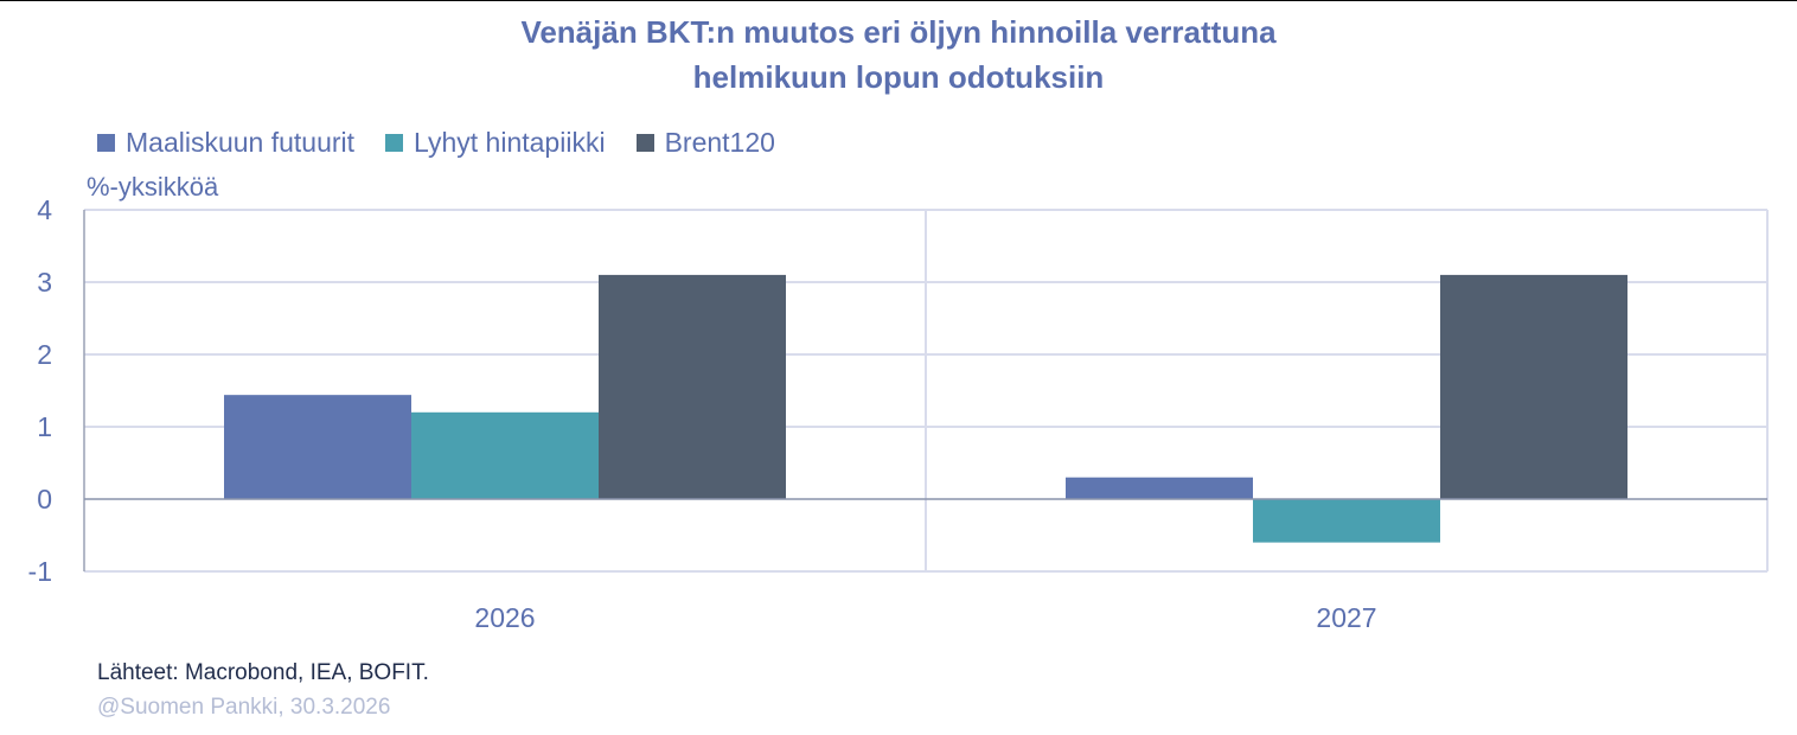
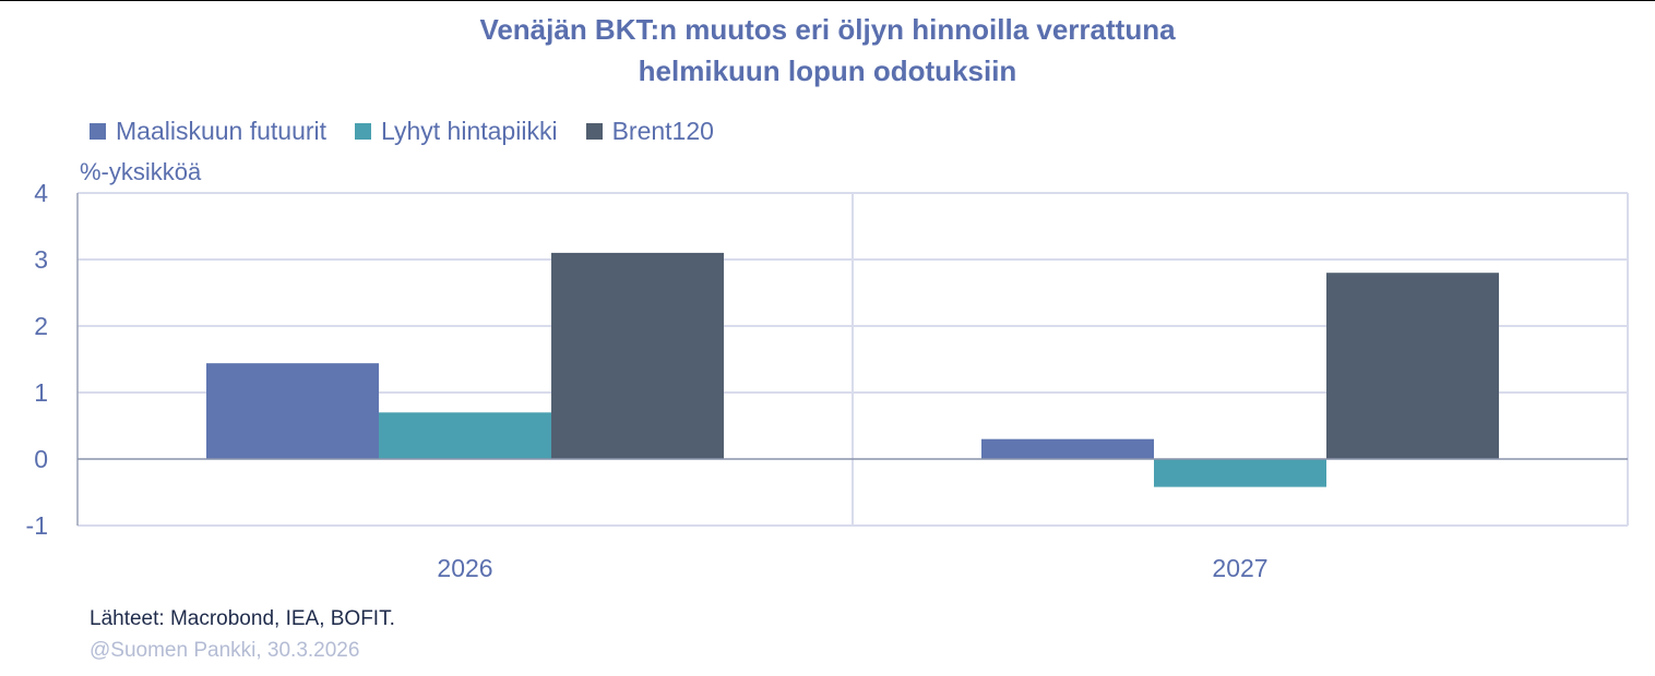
Lyhyt hintapiikki/2026: 1.2 -> 0.7
Lyhyt hintapiikki/2027: -0.6 -> -0.4
Brent120/2027: 3.1 -> 2.8
